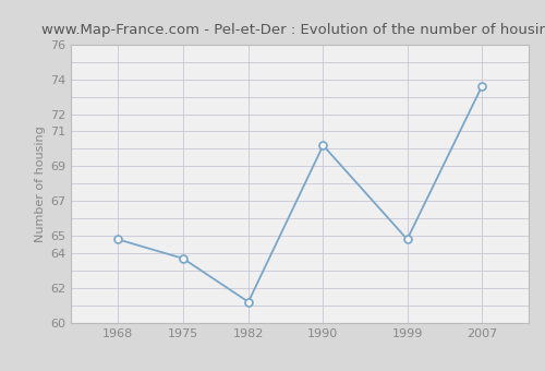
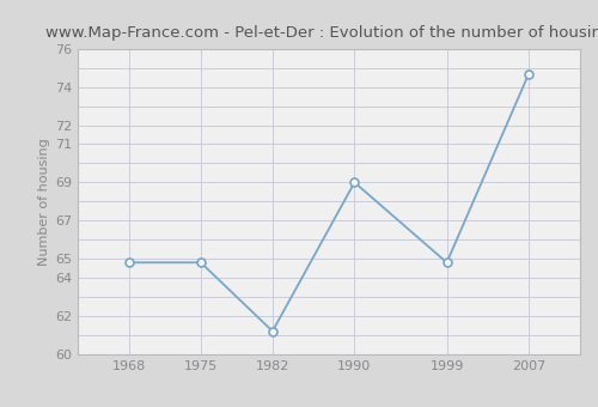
1975: 63.7 -> 64.8
1990: 70.2 -> 69.0
2007: 73.6 -> 74.7
